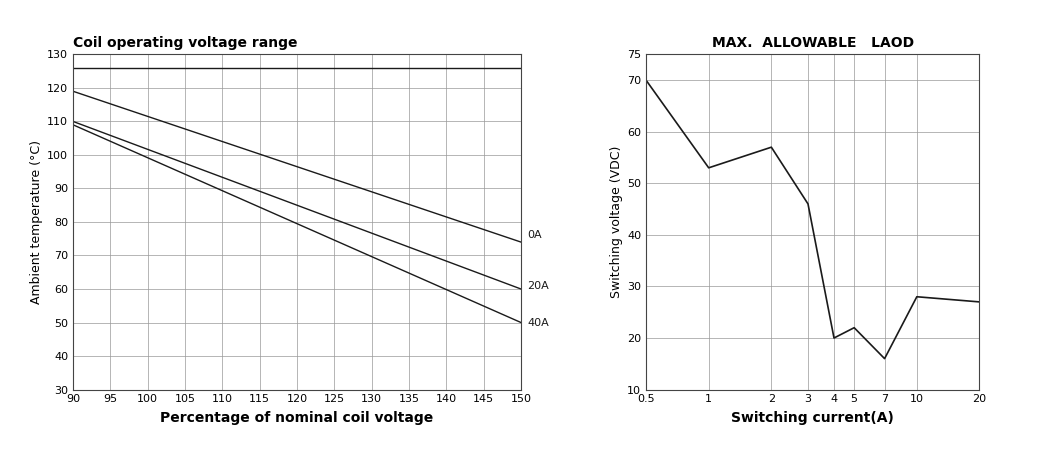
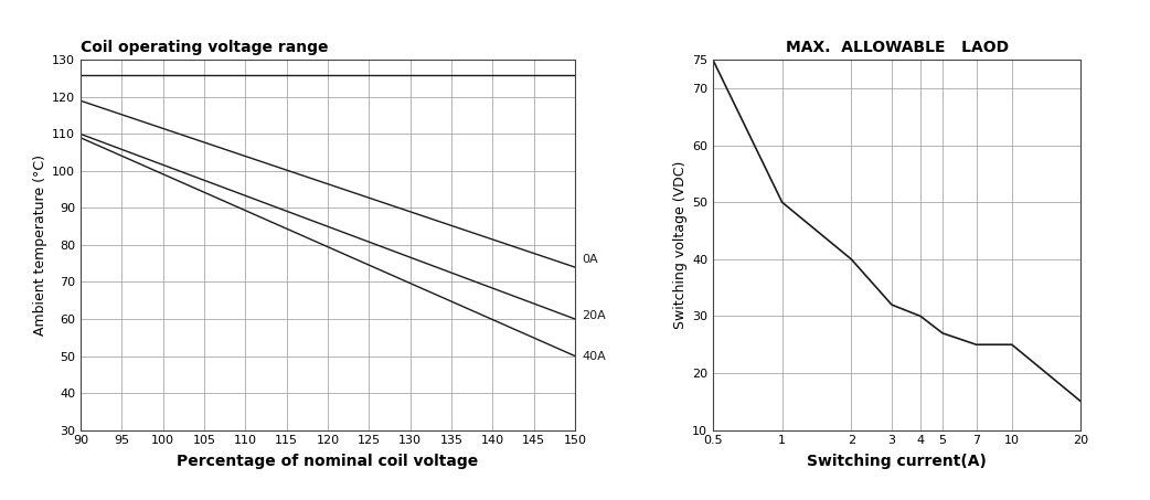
0.5: 70 -> 75
1: 53 -> 50
2: 57 -> 40
3: 46 -> 32
4: 20 -> 30
5: 22 -> 27
7: 16 -> 25
10: 28 -> 25
20: 27 -> 15
